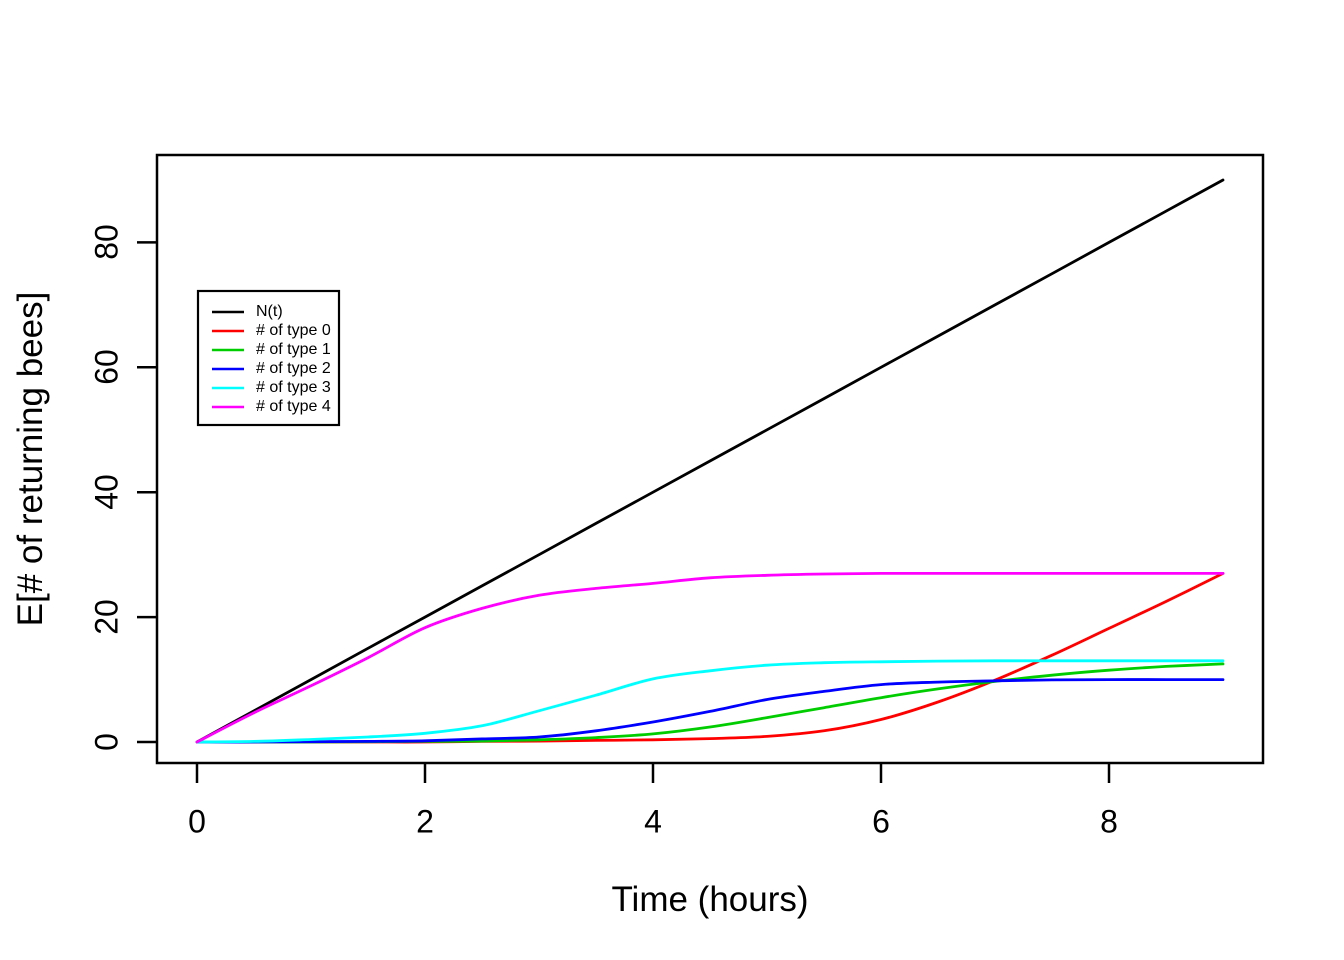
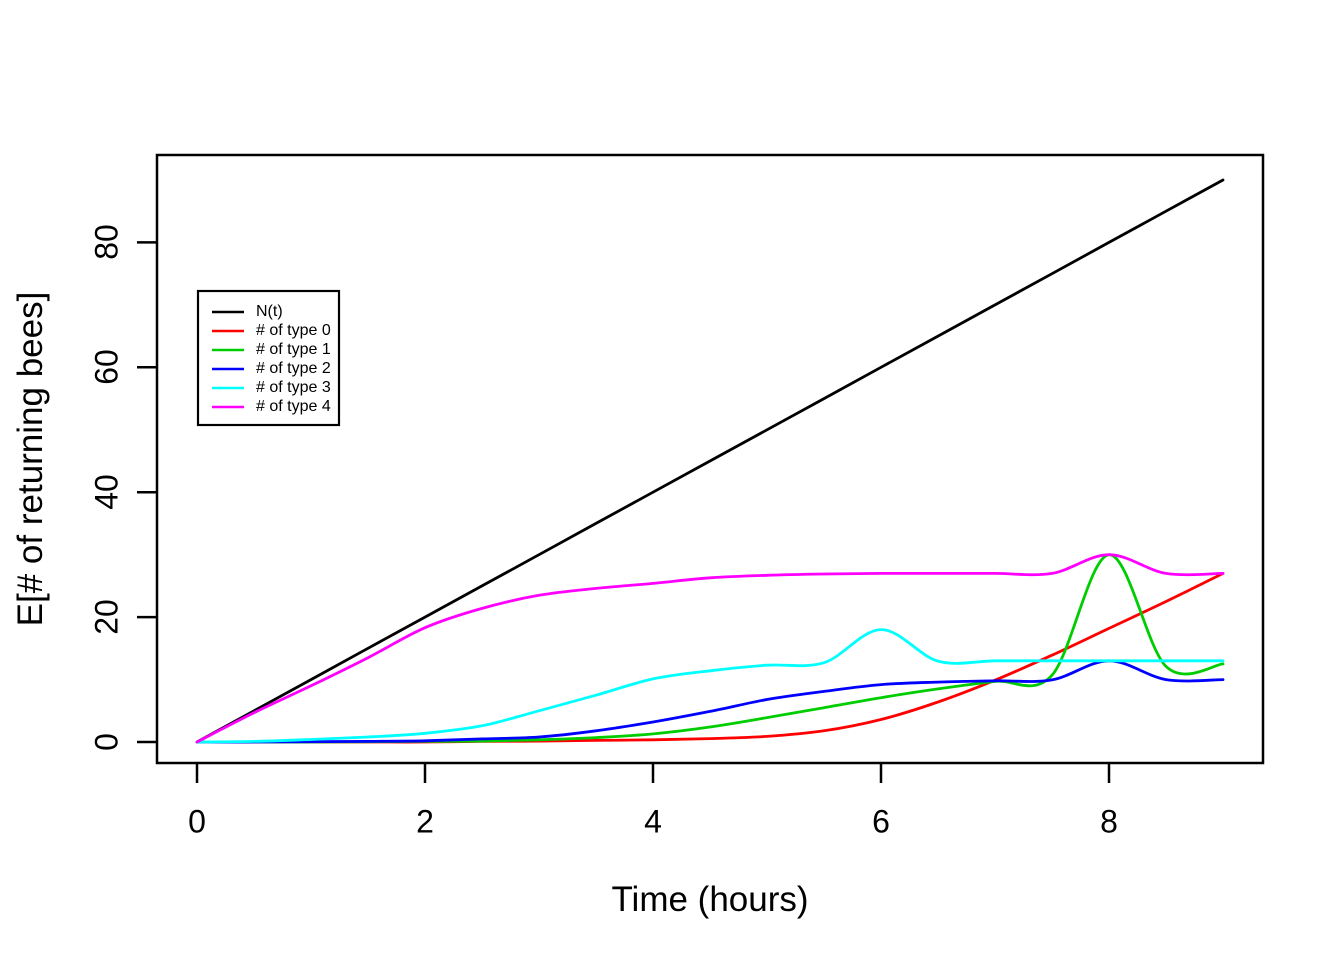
# of type 3/6: 13 -> 18
# of type 1/8: 12 -> 30
# of type 2/8: 10 -> 13
# of type 4/8: 27 -> 30
